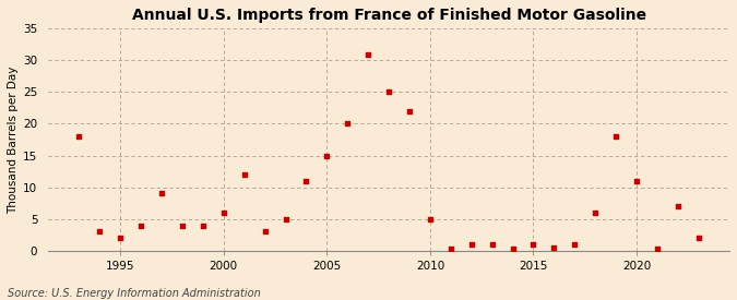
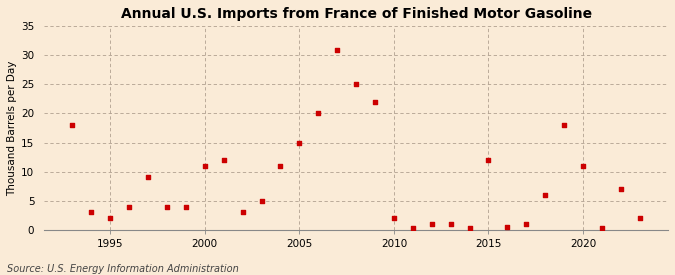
2000: 6.0 -> 11.0
2010: 5.0 -> 2.0
2015: 1.0 -> 12.0
